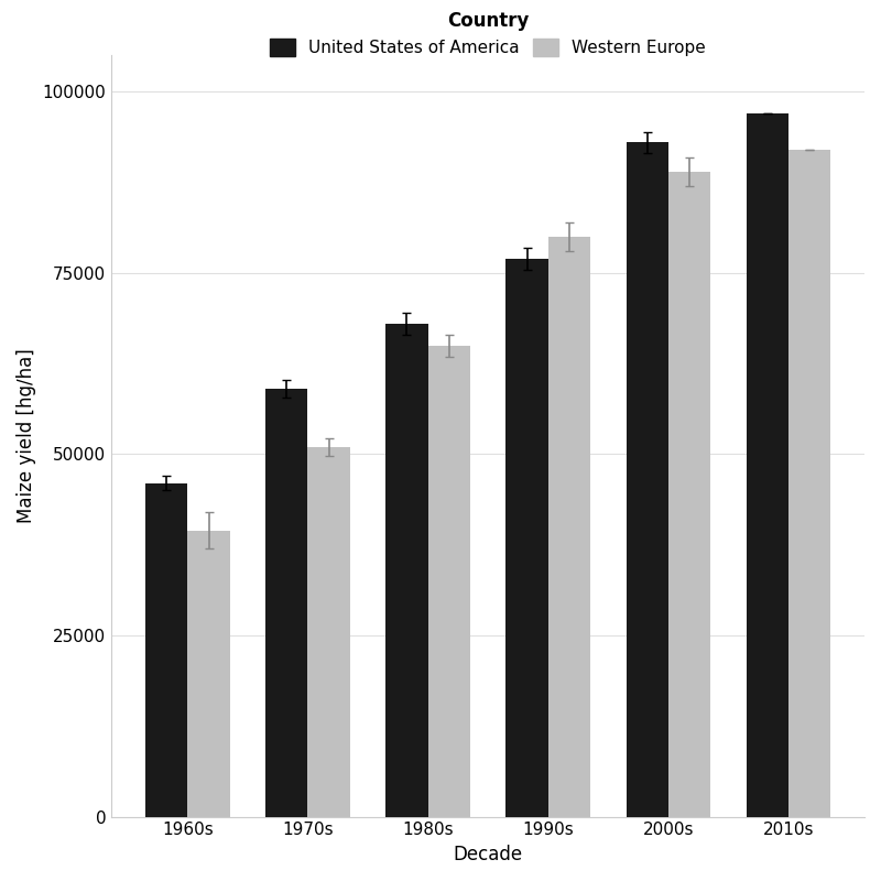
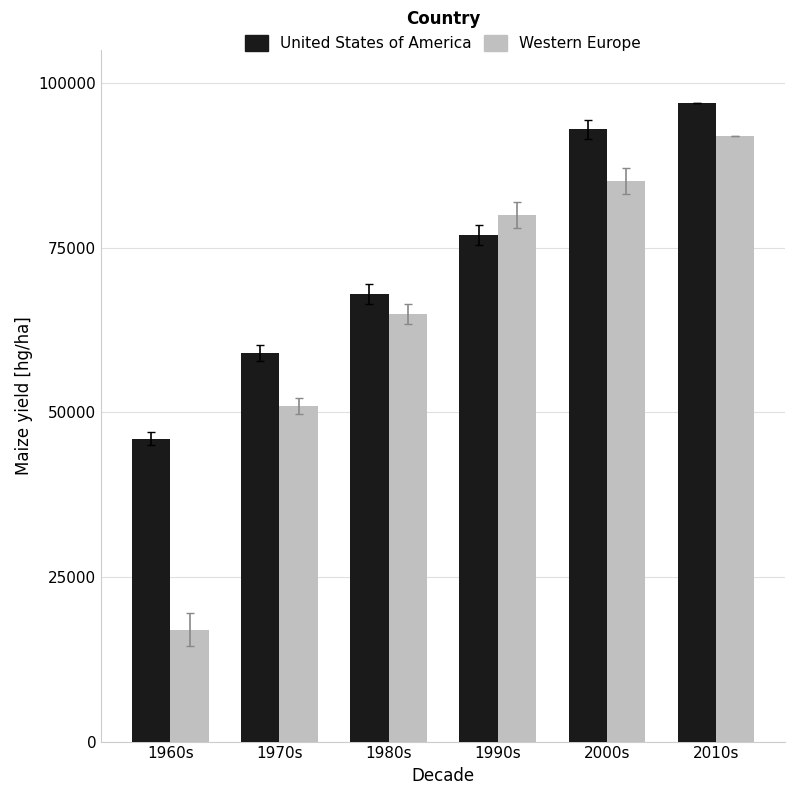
Western Europe/1960s: 39500 -> 17000
Western Europe/2000s: 89000 -> 85200
